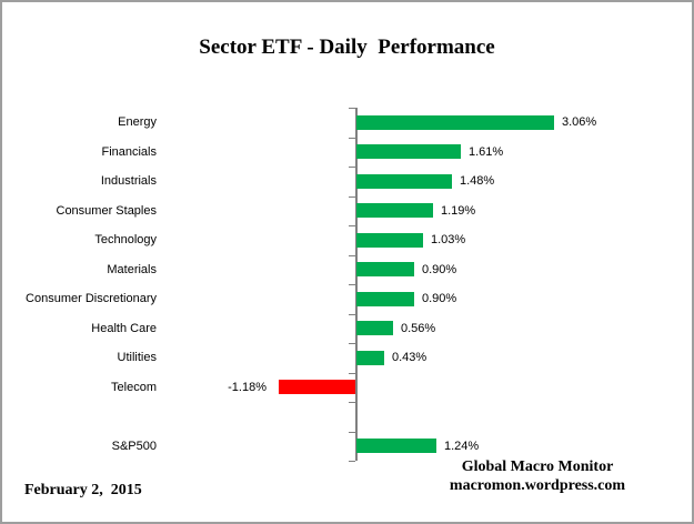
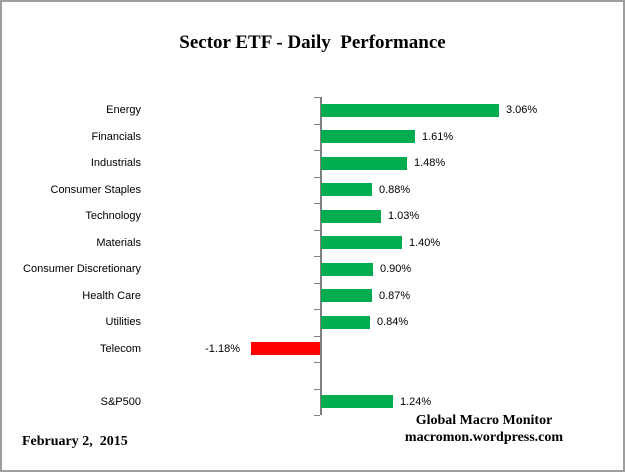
Consumer Staples: 1.19% -> 0.88%
Materials: 0.90% -> 1.40%
Health Care: 0.56% -> 0.87%
Utilities: 0.43% -> 0.84%
